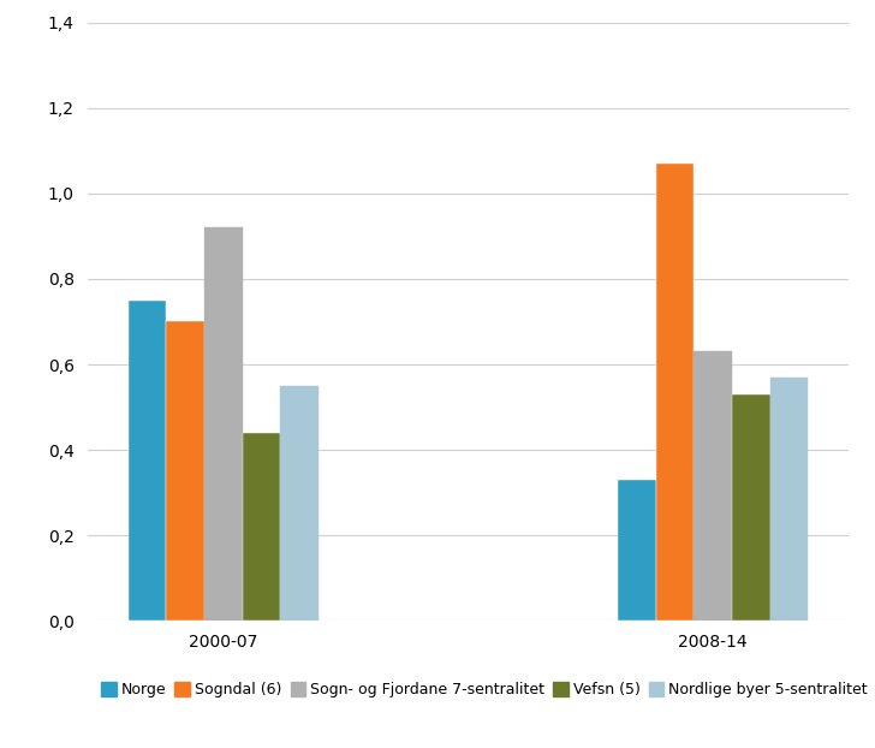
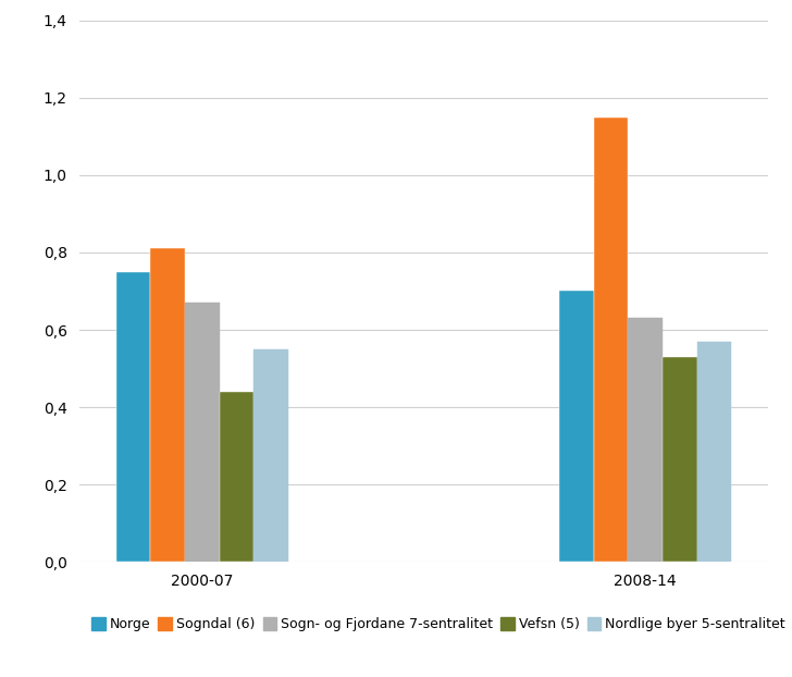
Sogndal (6)/2000-07: 0,70 -> 0,81
Sogn- og Fjordane 7-sentralitet/2000-07: 0,92 -> 0,67
Norge/2008-14: 0,33 -> 0,70
Sogndal (6)/2008-14: 1,07 -> 1,15
